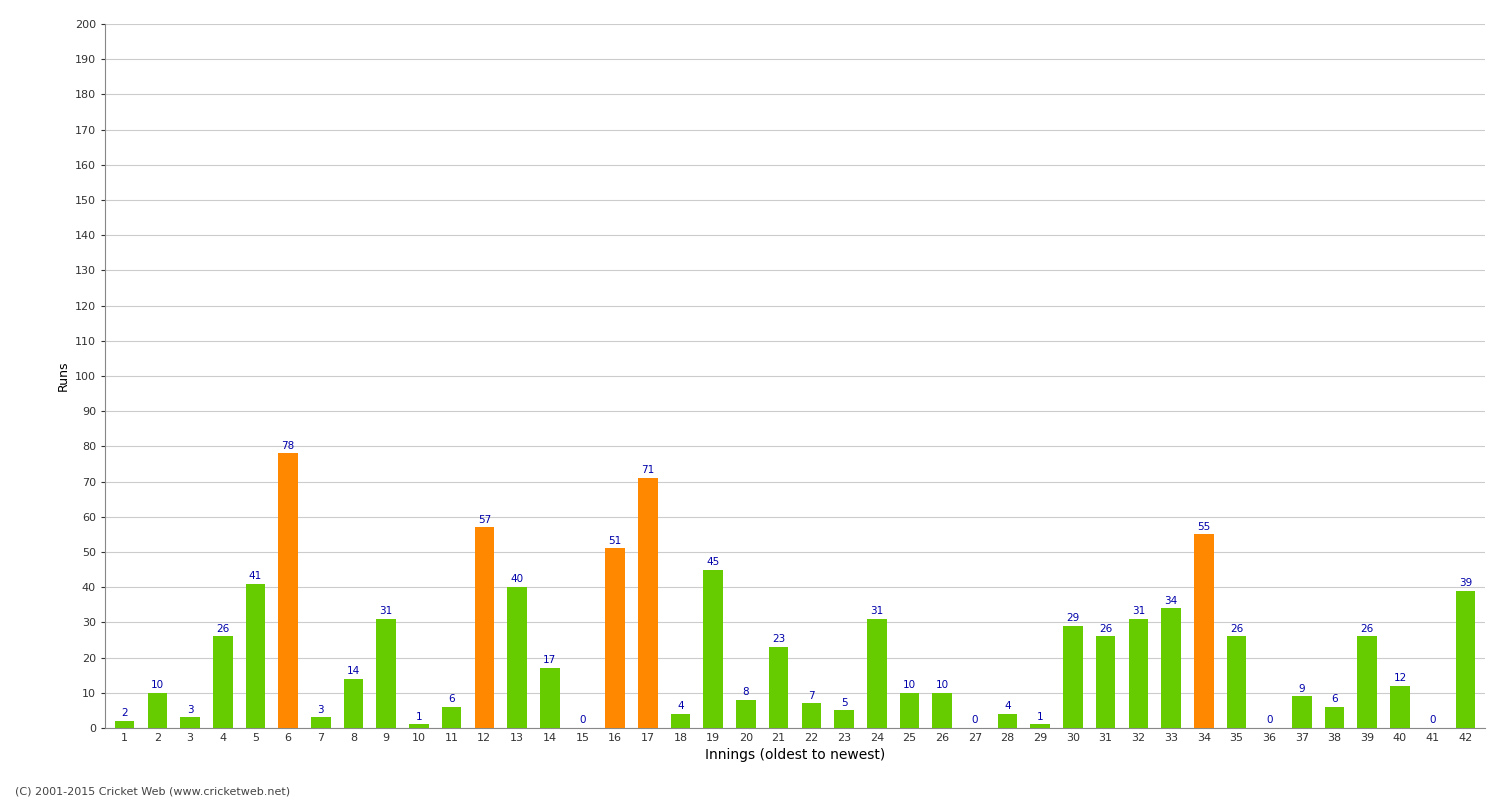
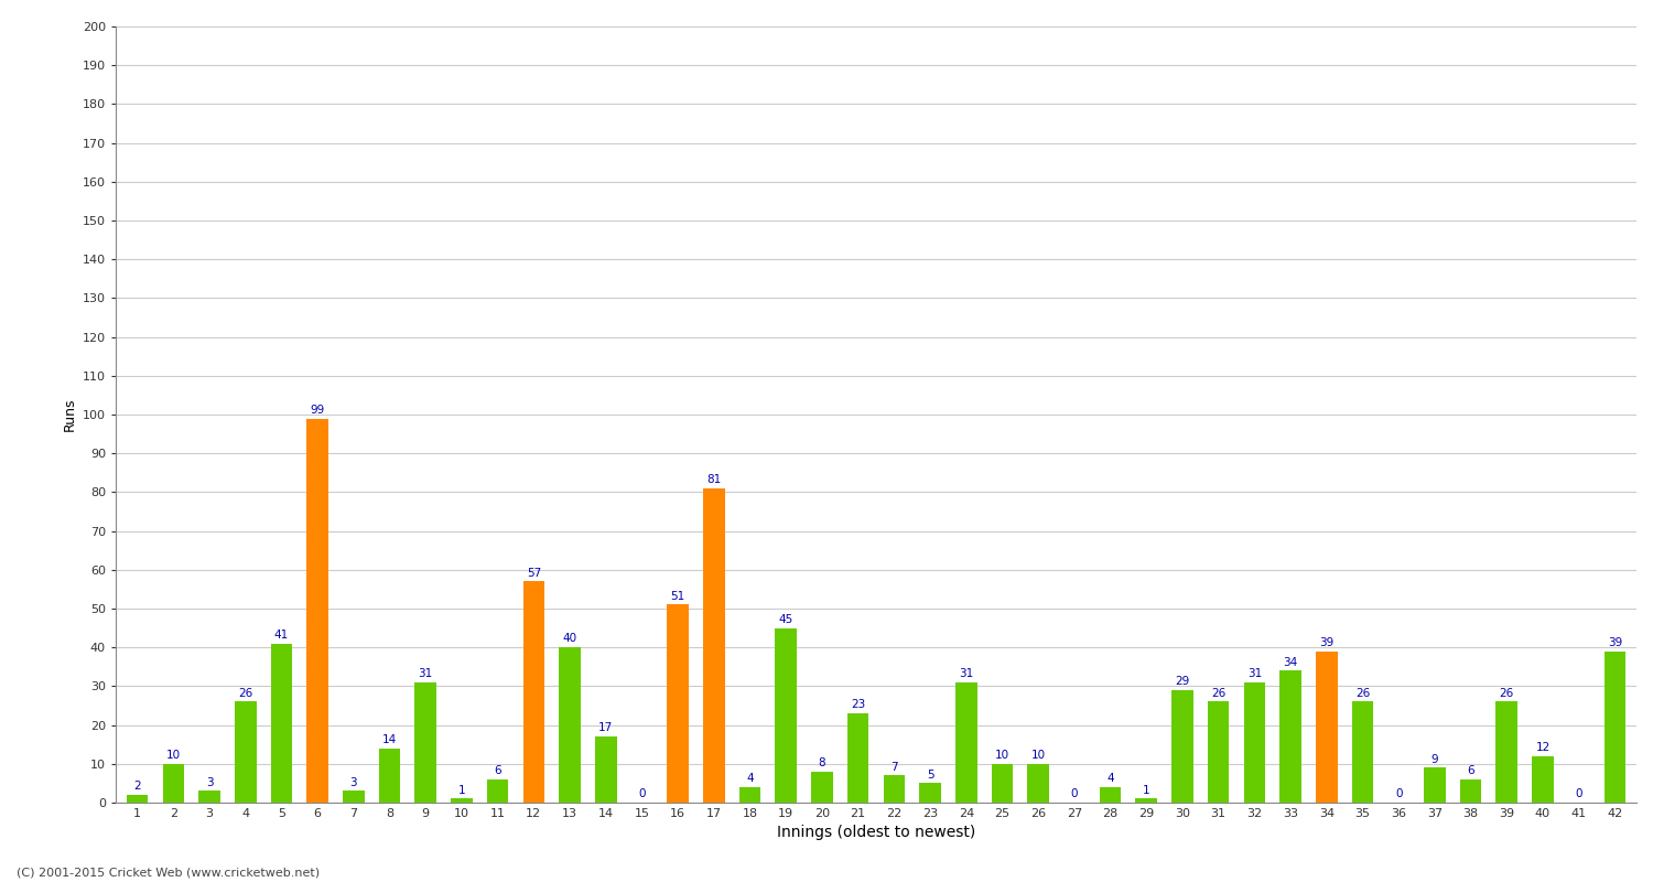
6: 78 -> 99
17: 71 -> 81
34: 55 -> 39
